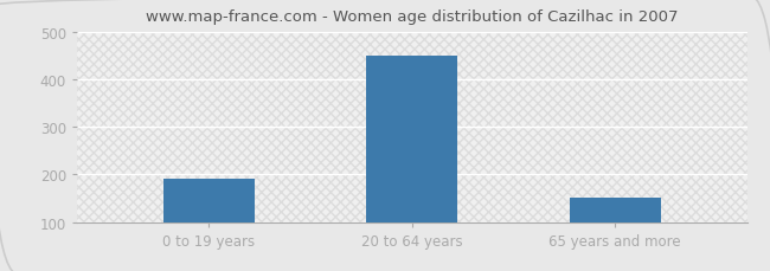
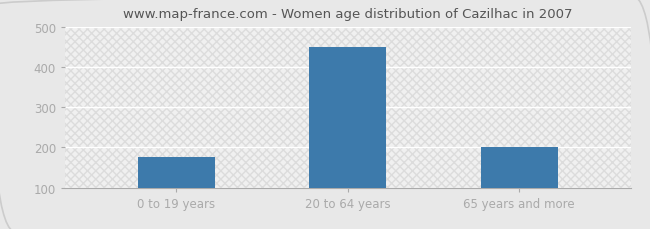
0 to 19 years: 190 -> 175
65 years and more: 150 -> 200
